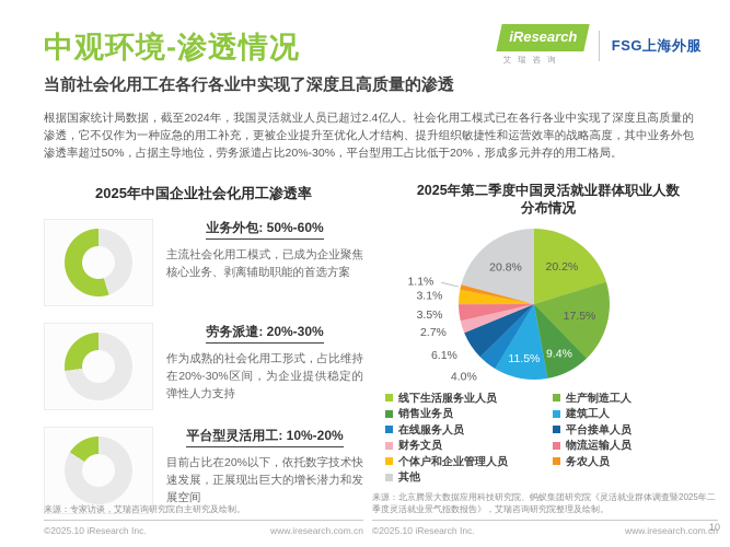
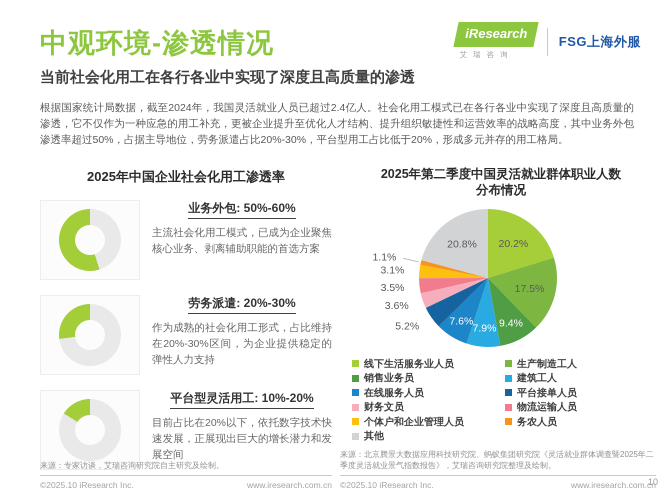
2025年第二季度中国灵活就业群体职业人数分布情况/建筑工人: 11.5% -> 7.9%
2025年第二季度中国灵活就业群体职业人数分布情况/在线服务人员: 4.0% -> 7.6%
2025年第二季度中国灵活就业群体职业人数分布情况/平台接单人员: 6.1% -> 5.2%
2025年第二季度中国灵活就业群体职业人数分布情况/财务文员: 2.7% -> 3.6%
